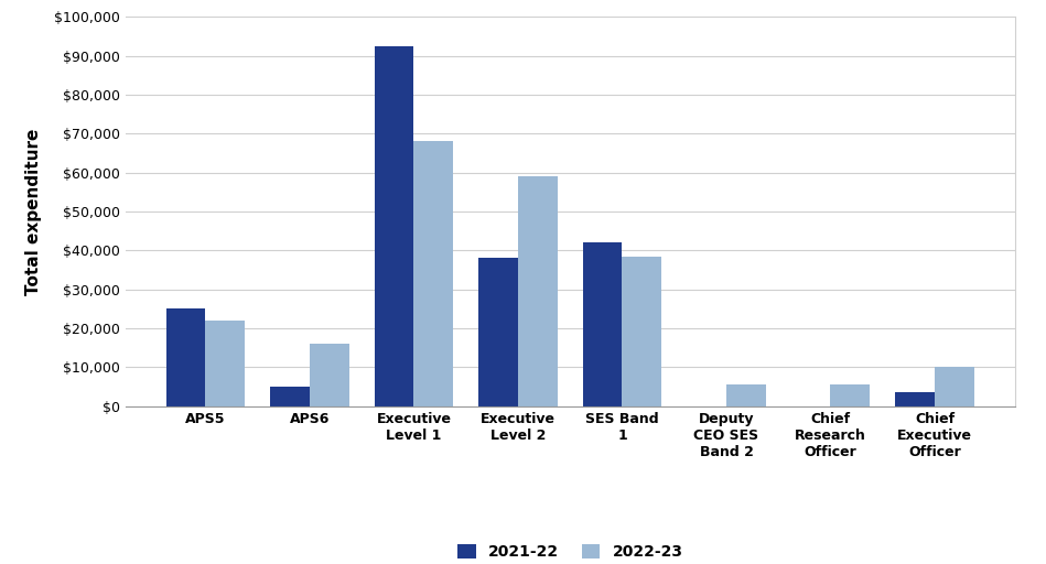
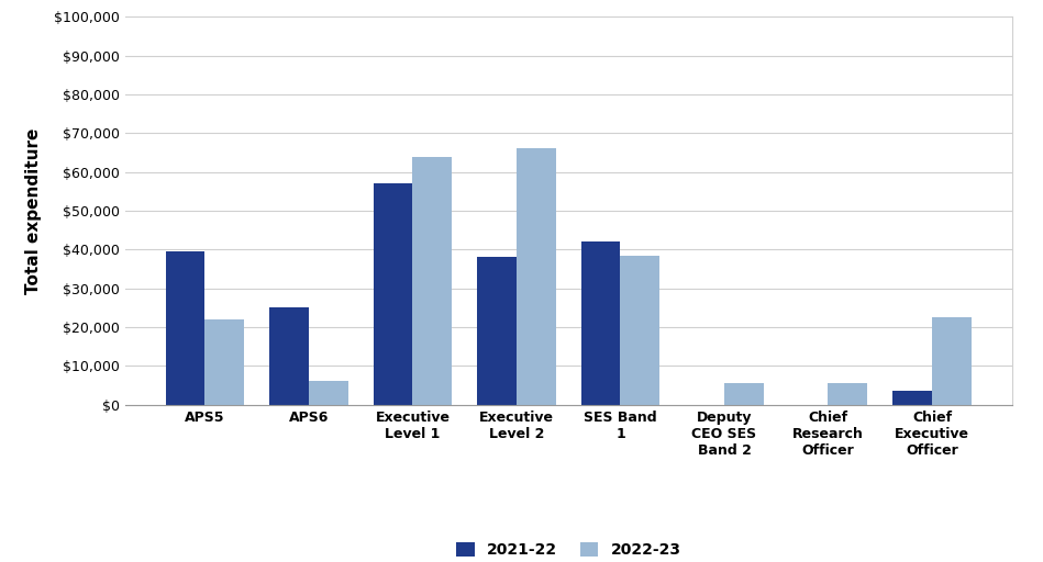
2021-22/APS5: $25,000 -> $39,500
2021-22/APS6: $5,000 -> $25,000
2022-23/APS6: $16,000 -> $6,000
2021-22/Executive Level 1: $92,500 -> $57,000
2022-23/Executive Level 1: $68,000 -> $64,000
2022-23/Executive Level 2: $59,000 -> $66,000
2022-23/Chief Executive Officer: $10,000 -> $22,500
